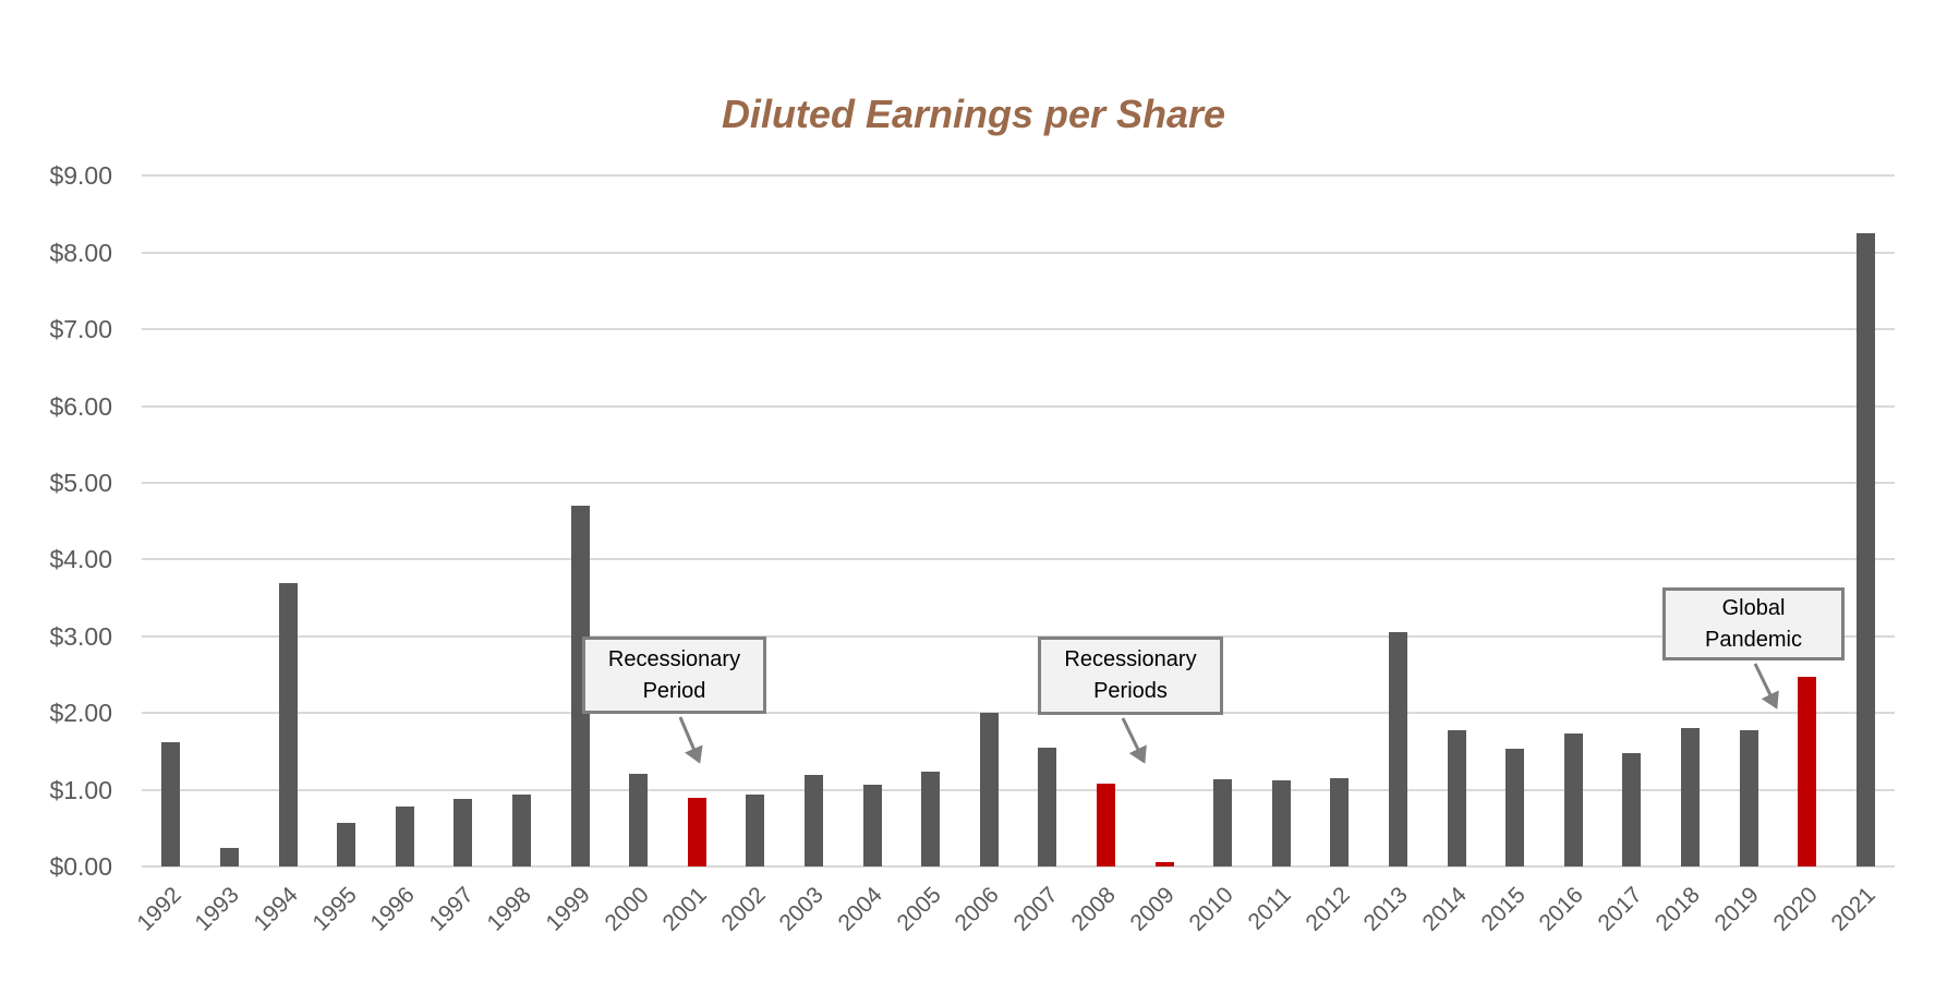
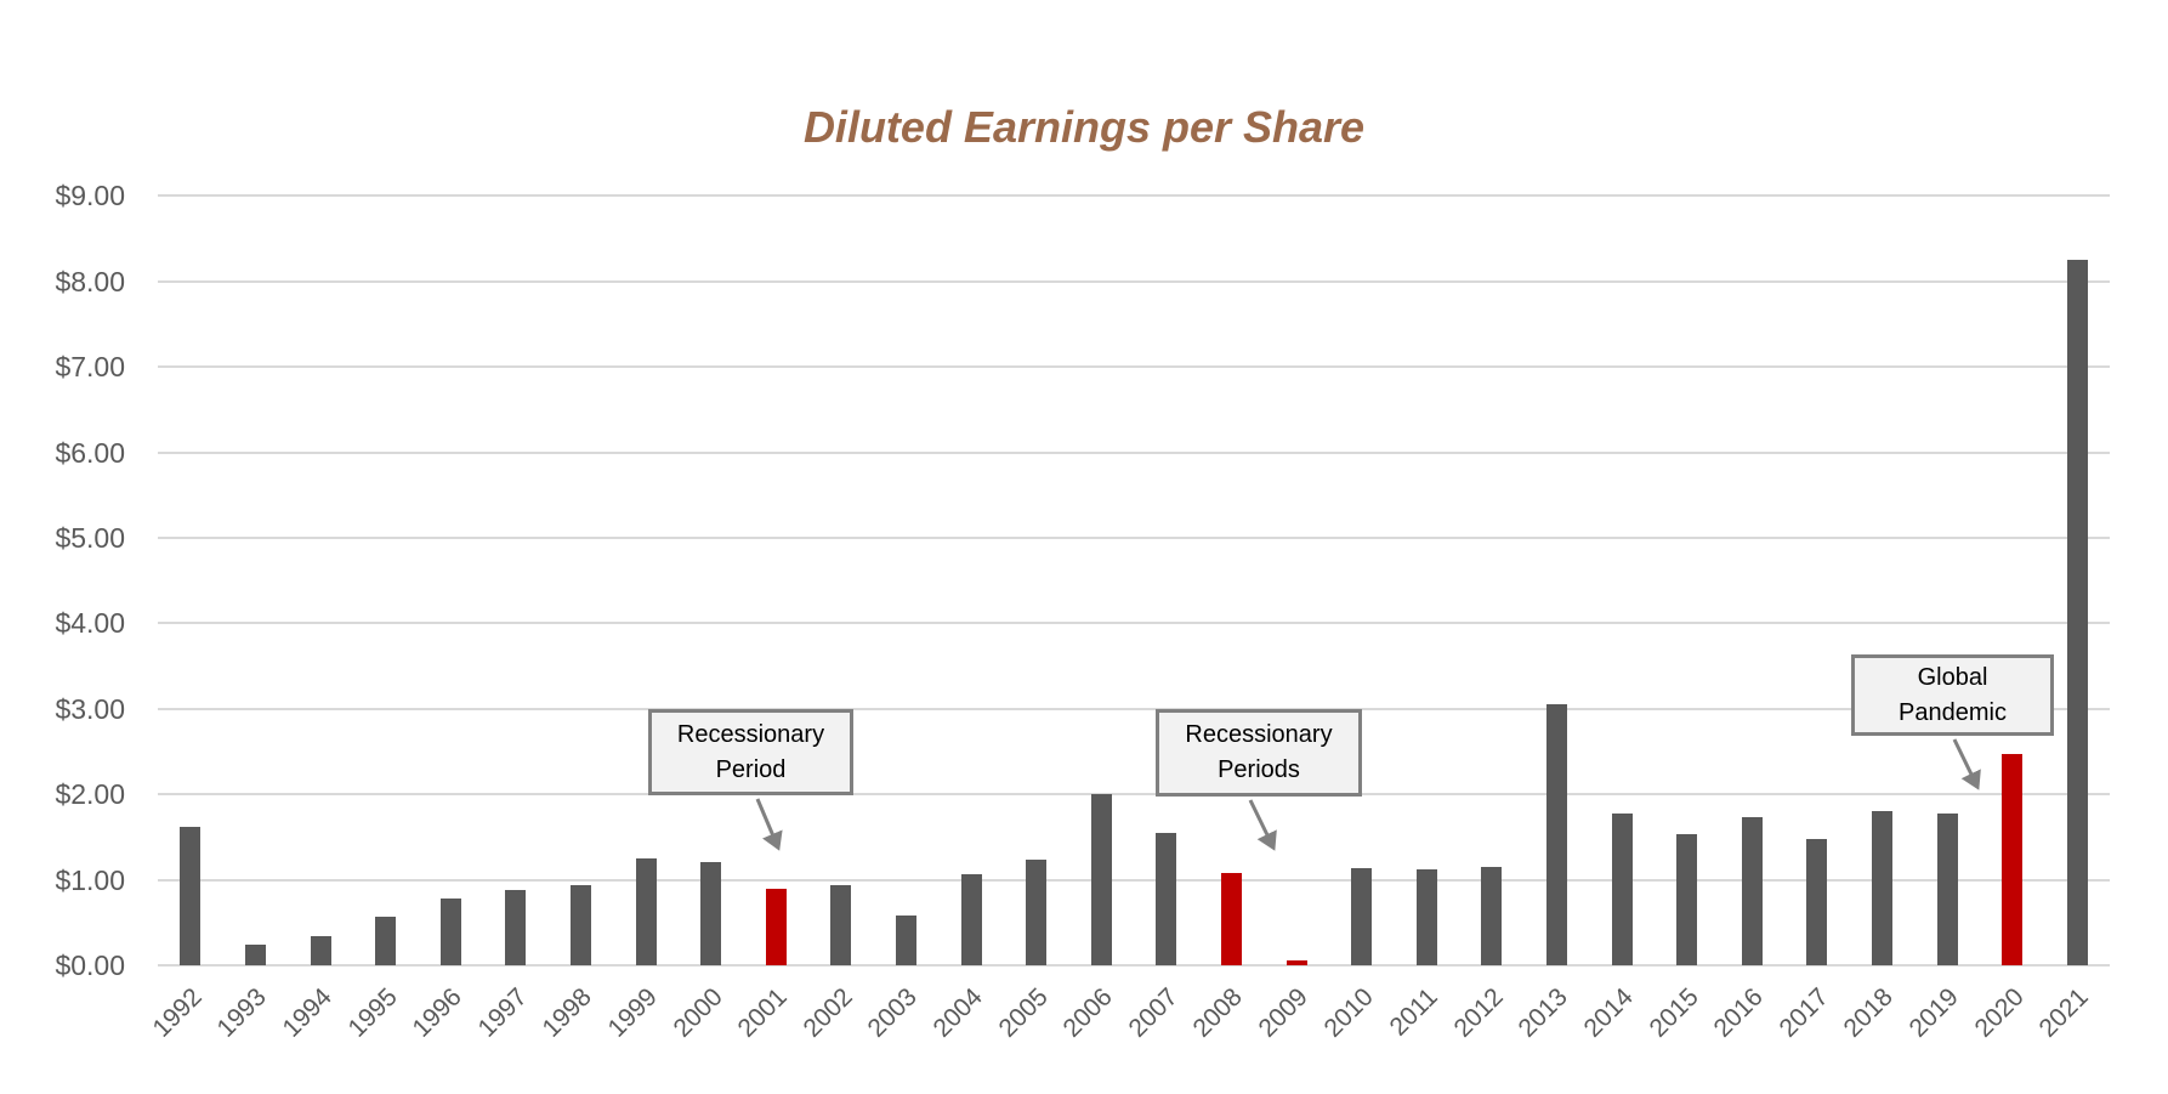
1994: $3.7 -> $0.3
1999: $4.7 -> $1.2
2003: $1.2 -> $0.6
